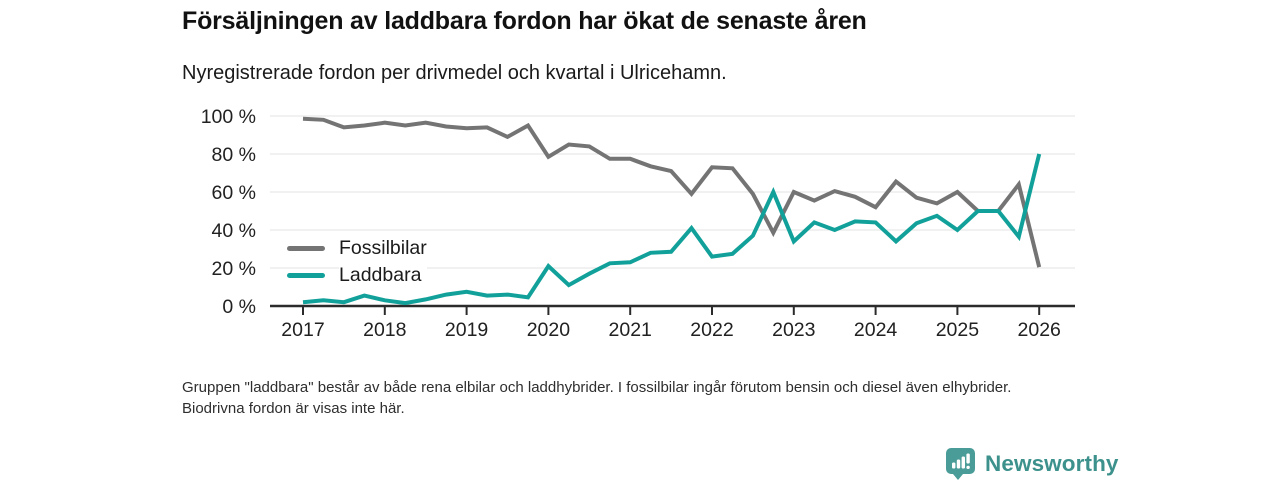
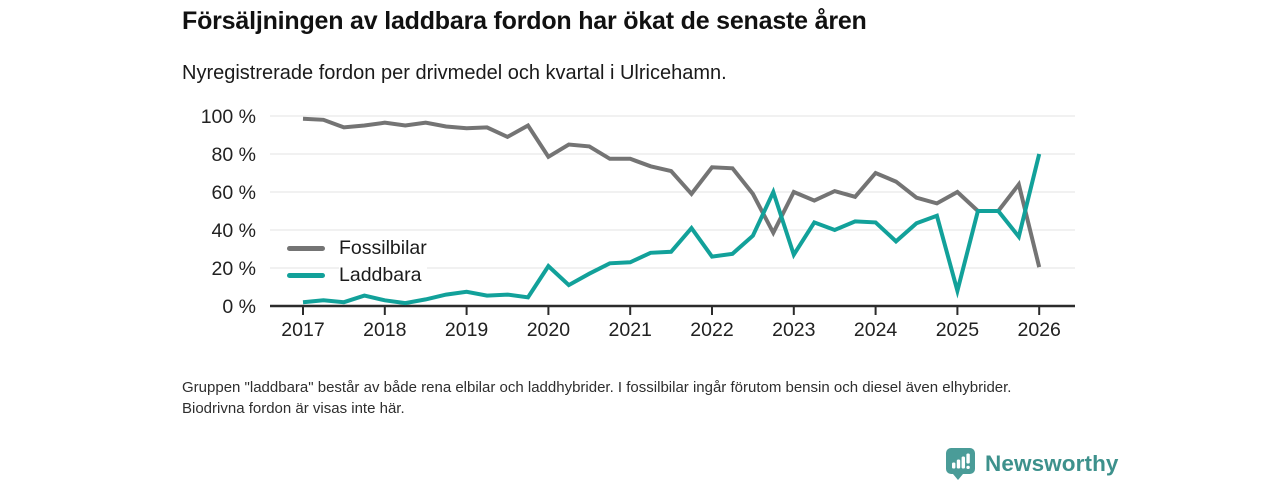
Laddbara/2023: 34% -> 27%
Fossilbilar/2024: 52% -> 70%
Laddbara/2025: 40% -> 8%
